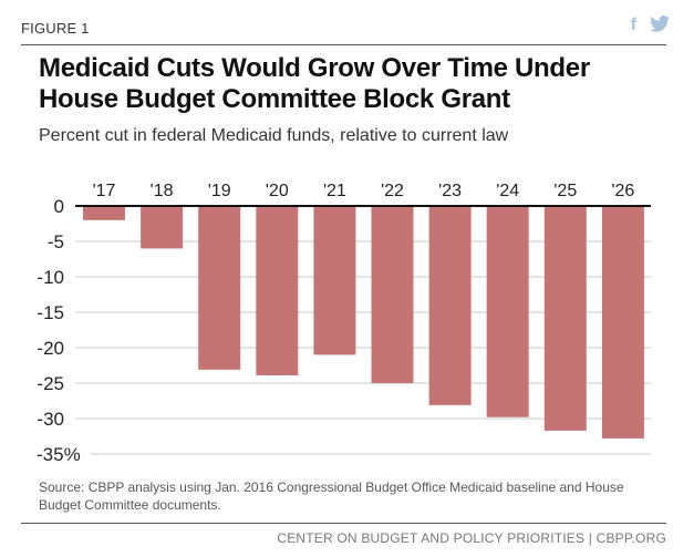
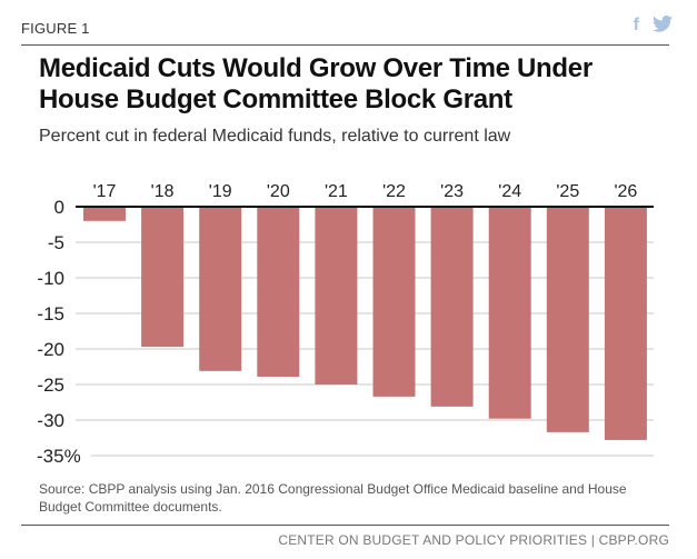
'18: -6 -> -20
'21: -21 -> -25
'22: -25 -> -27
